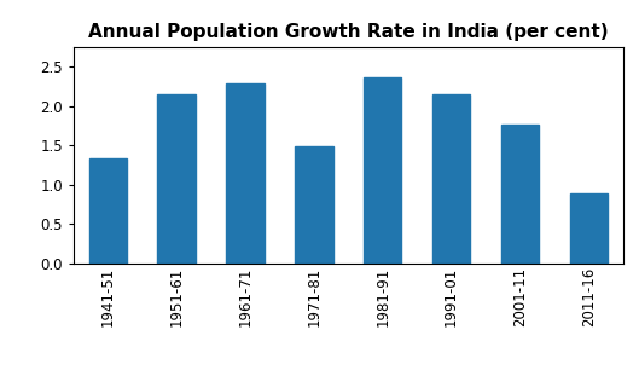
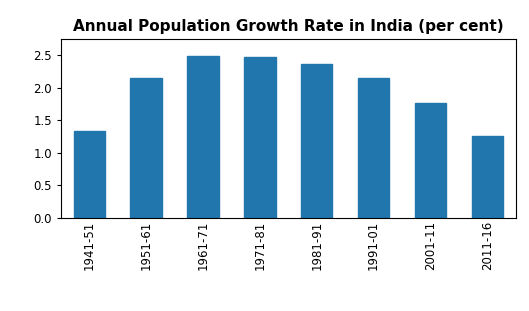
1961-71: 2.28 -> 2.49
1971-81: 1.48 -> 2.47
2011-16: 0.88 -> 1.25
